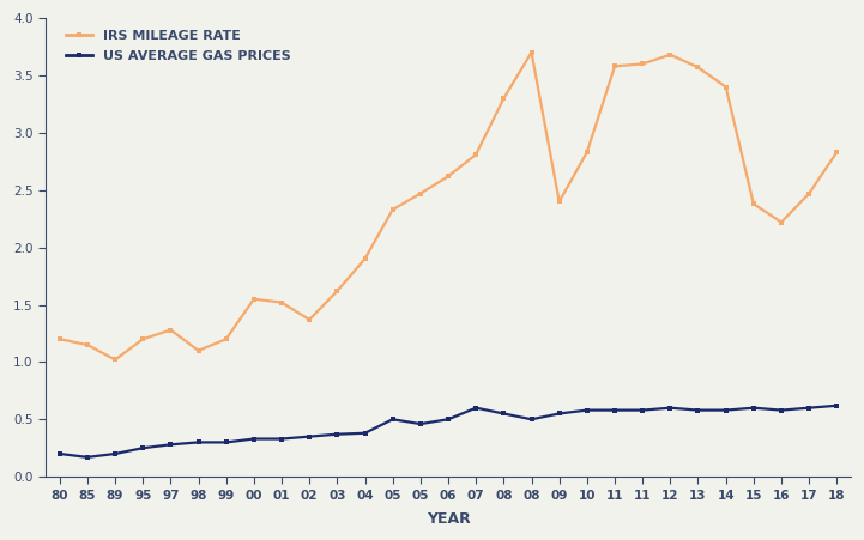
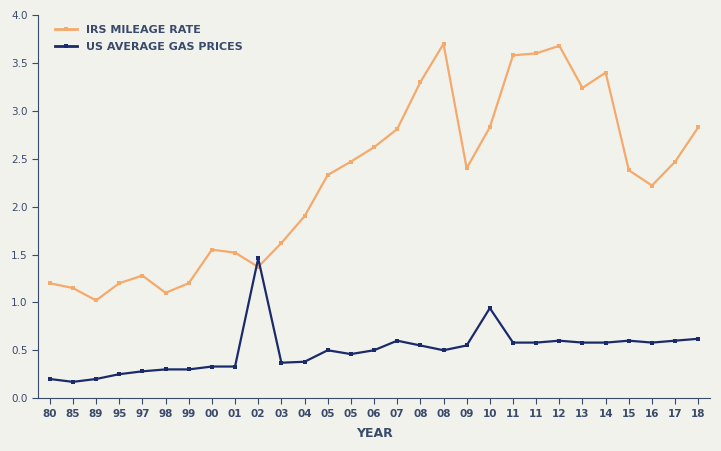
US AVERAGE GAS PRICES/02: 0.35 -> 1.46
US AVERAGE GAS PRICES/10: 0.58 -> 0.94
IRS MILEAGE RATE/13: 3.57 -> 3.24
